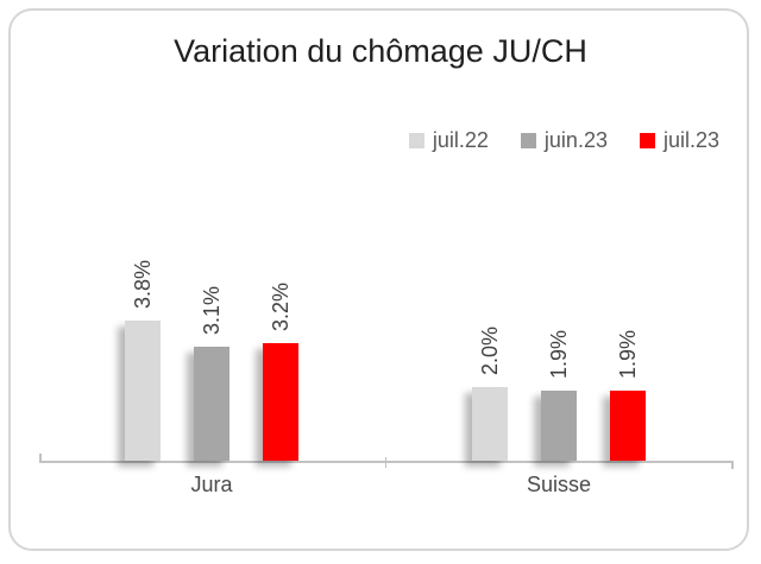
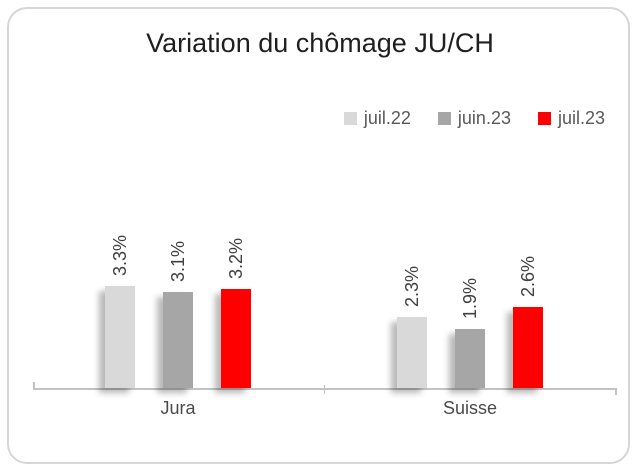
juil.22/Jura: 3.8% -> 3.3%
juil.22/Suisse: 2.0% -> 2.3%
juil.23/Suisse: 1.9% -> 2.6%
